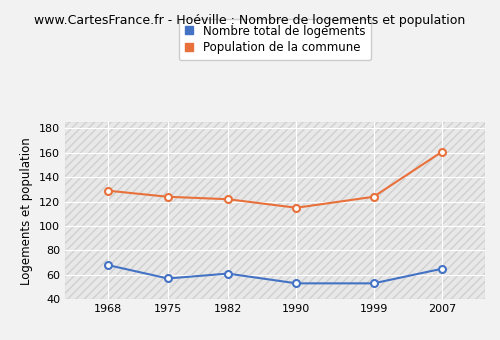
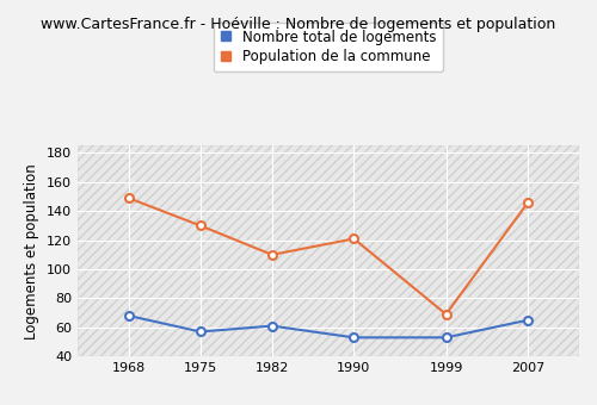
Population de la commune/1968: 129 -> 149
Population de la commune/1975: 124 -> 130
Population de la commune/1982: 122 -> 110
Population de la commune/1990: 115 -> 121
Population de la commune/1999: 124 -> 69
Population de la commune/2007: 161 -> 146
